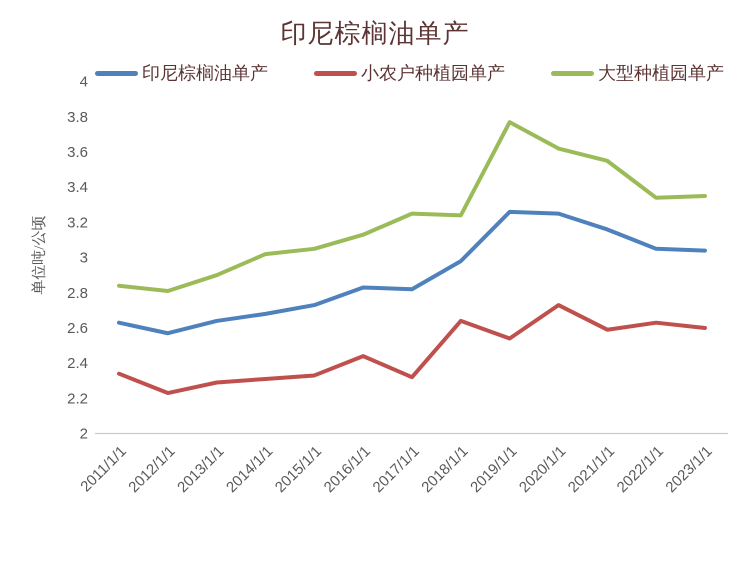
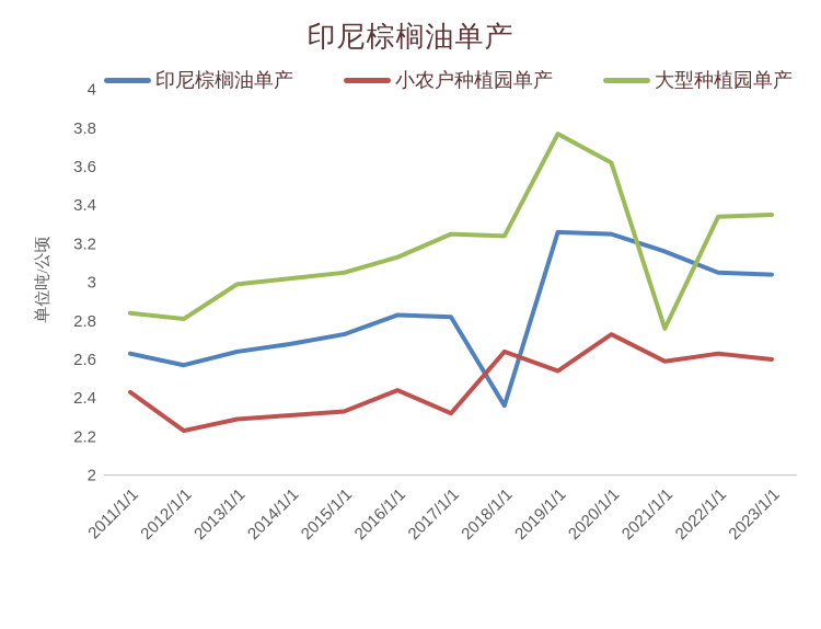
小农户种植园单产/2011/1/1: 2.34 -> 2.43
大型种植园单产/2013/1/1: 2.90 -> 2.99
印尼棕榈油单产/2018/1/1: 2.98 -> 2.36
大型种植园单产/2021/1/1: 3.55 -> 2.76
